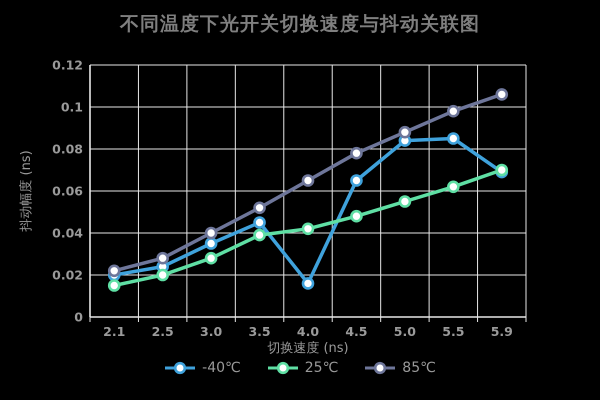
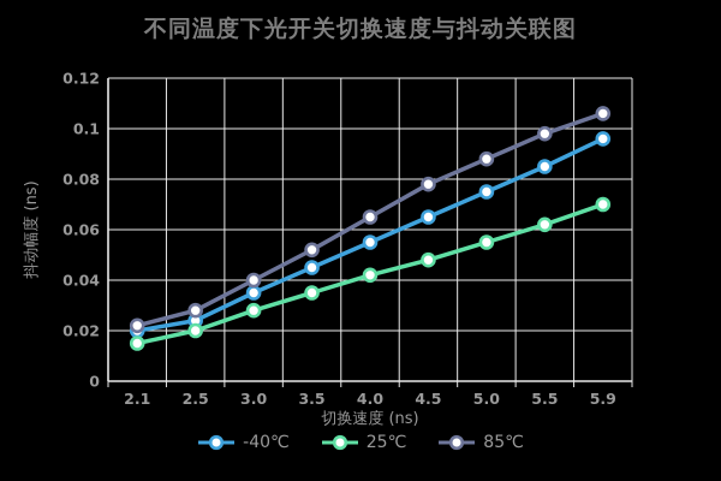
25℃/3.5: 0.039 -> 0.035
-40℃/4.0: 0.016 -> 0.055
-40℃/5.0: 0.084 -> 0.075
-40℃/5.9: 0.069 -> 0.096
